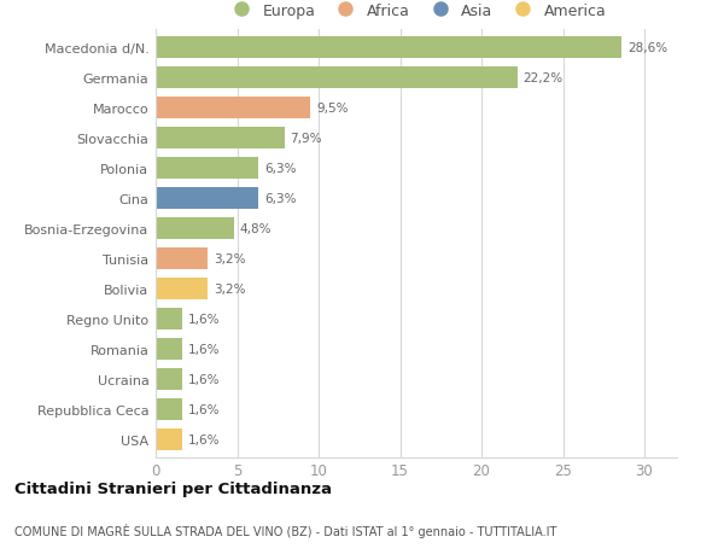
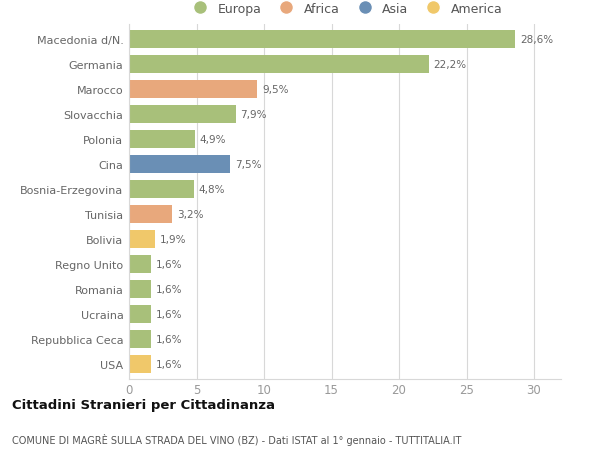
Polonia: 6,3% -> 4,9%
Cina: 6,3% -> 7,5%
Bolivia: 3,2% -> 1,9%
